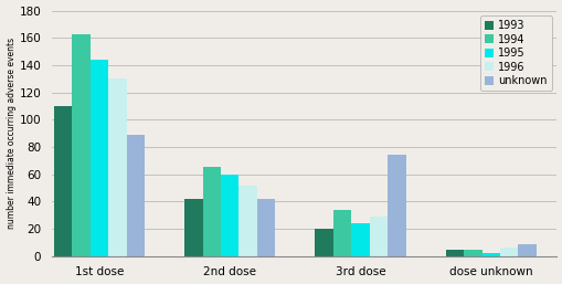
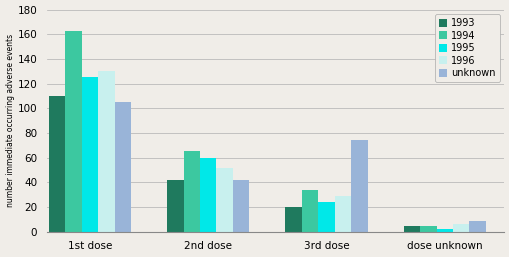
1995/1st dose: 144 -> 125
unknown/1st dose: 89 -> 105
